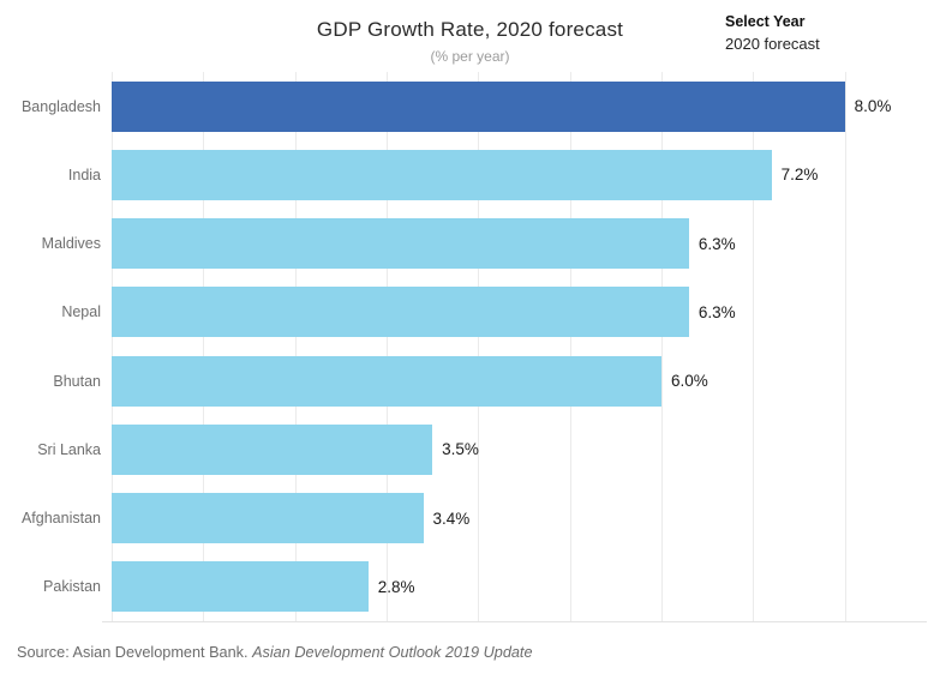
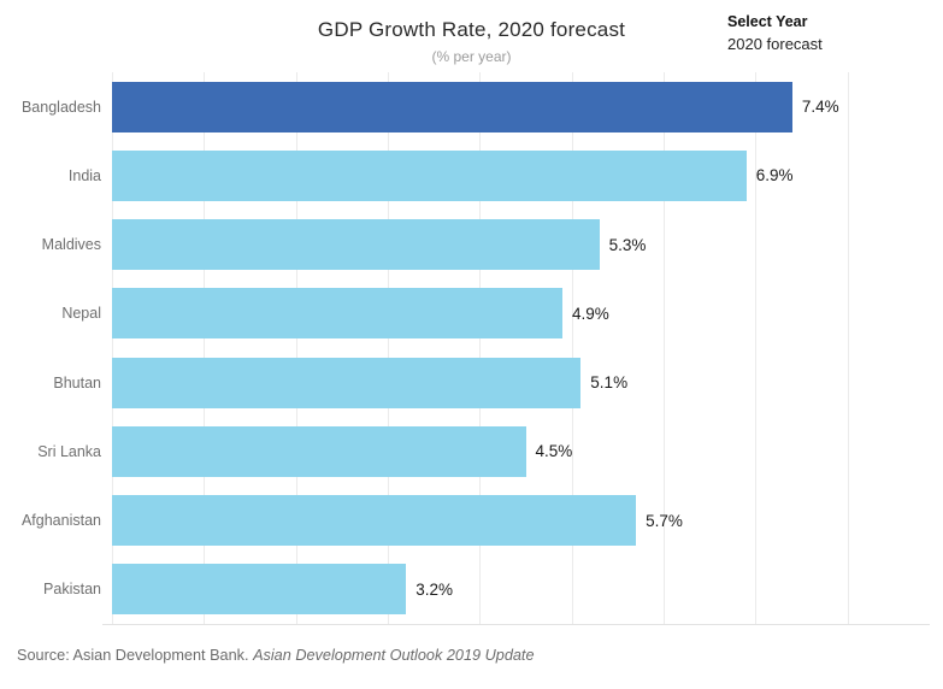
Bangladesh: 8.0% -> 7.4%
India: 7.2% -> 6.9%
Maldives: 6.3% -> 5.3%
Nepal: 6.3% -> 4.9%
Bhutan: 6.0% -> 5.1%
Sri Lanka: 3.5% -> 4.5%
Afghanistan: 3.4% -> 5.7%
Pakistan: 2.8% -> 3.2%
